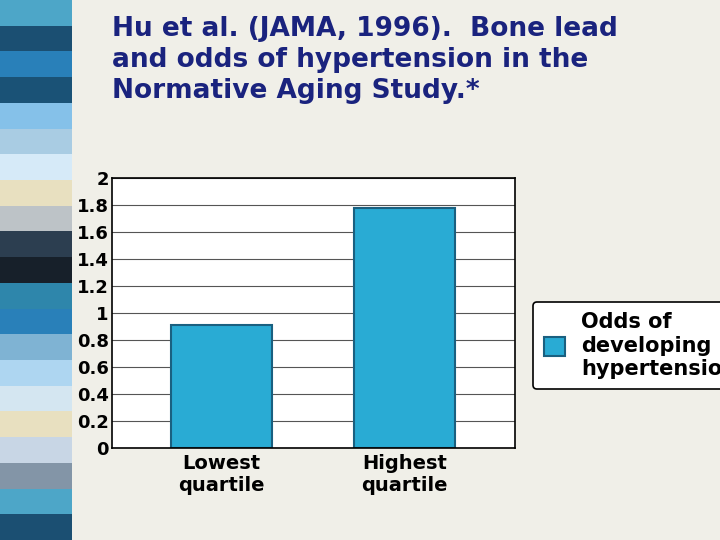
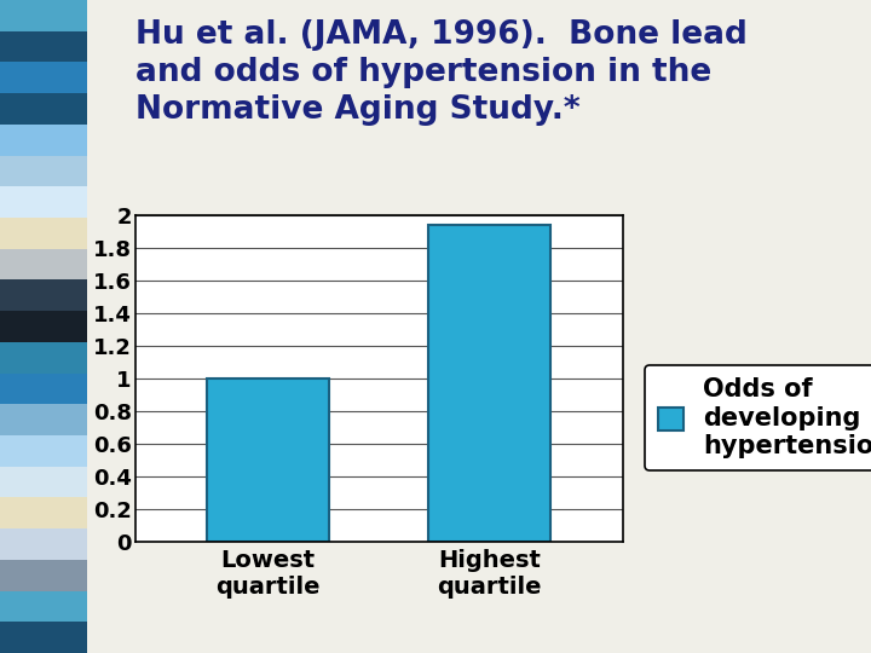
Lowest quartile: 0.91 -> 1.00
Highest quartile: 1.78 -> 1.94
